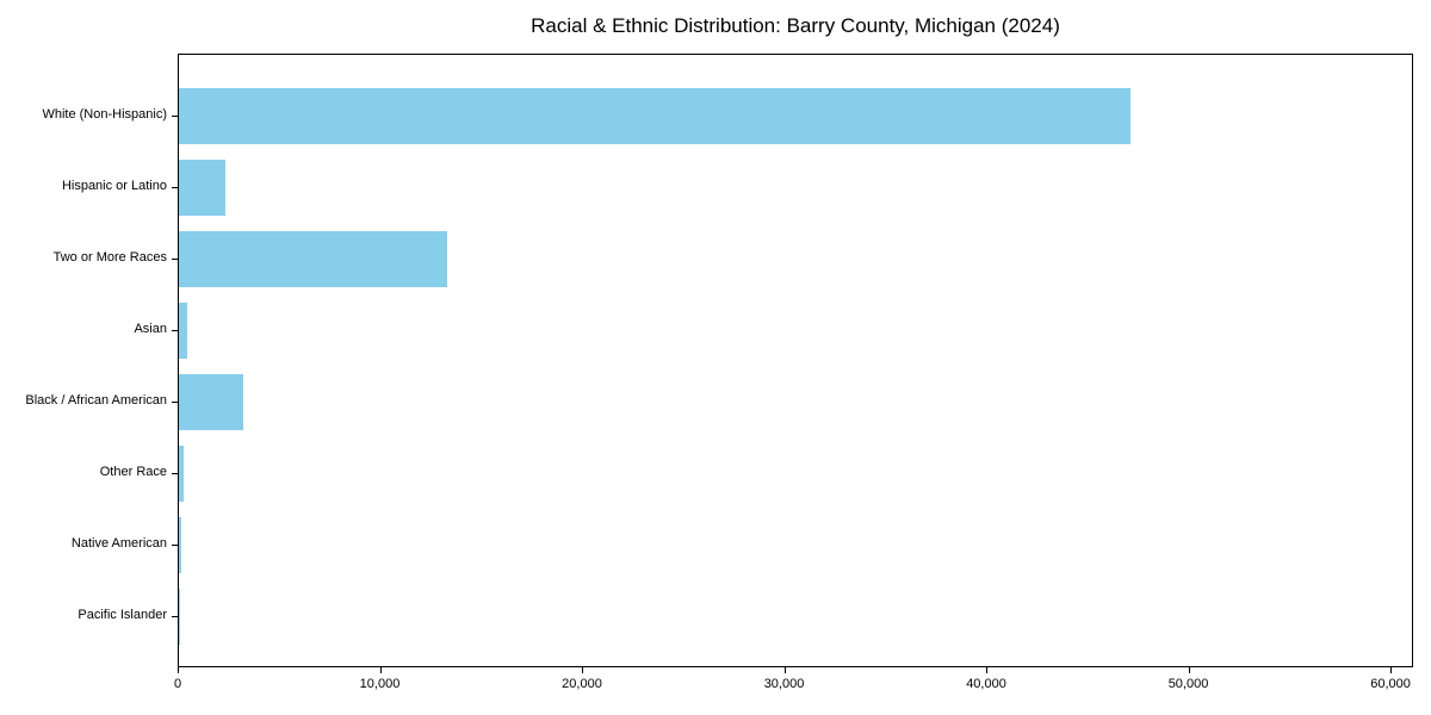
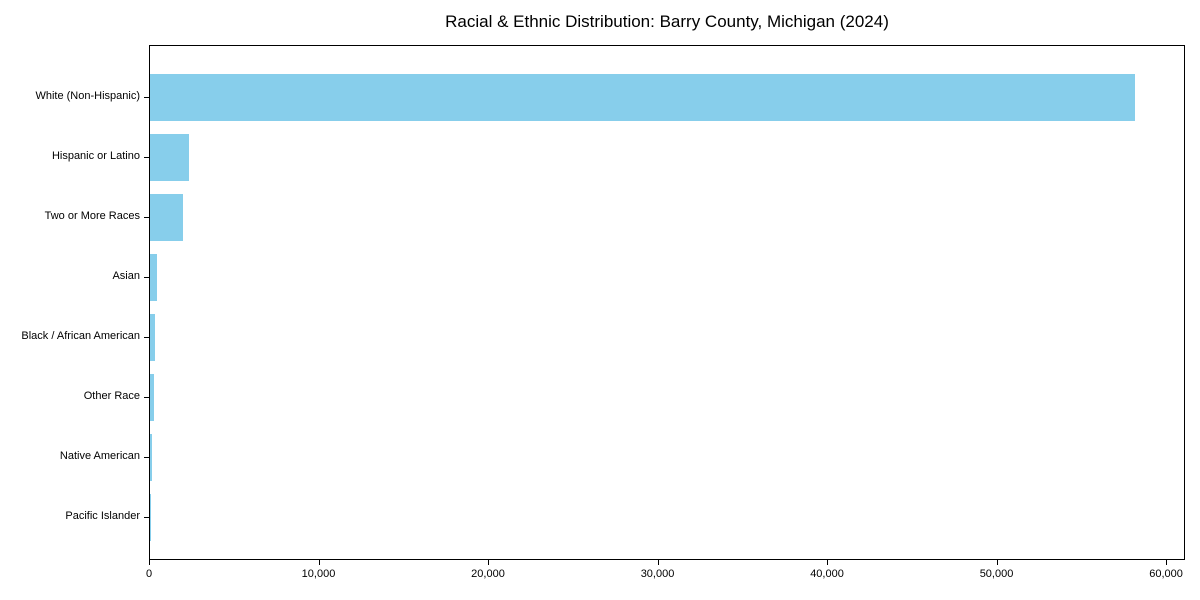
White (Non-Hispanic): 47100 -> 58200
Two or More Races: 13300 -> 2000
Black / African American: 3200 -> 300
